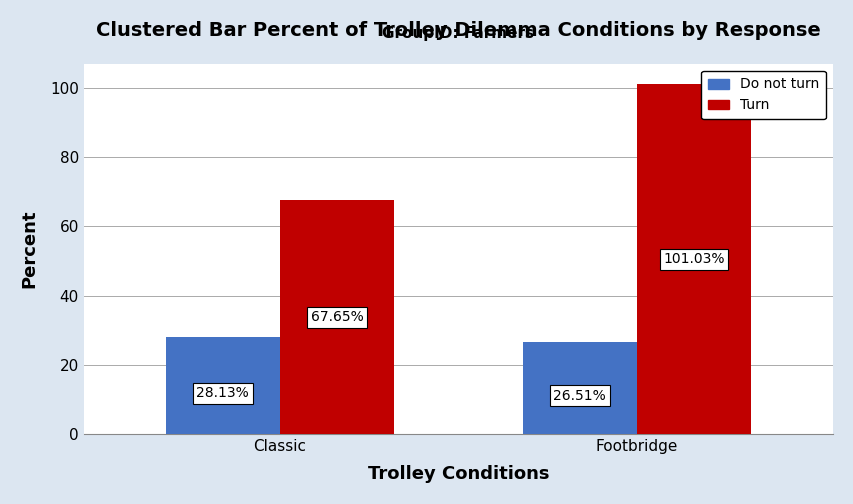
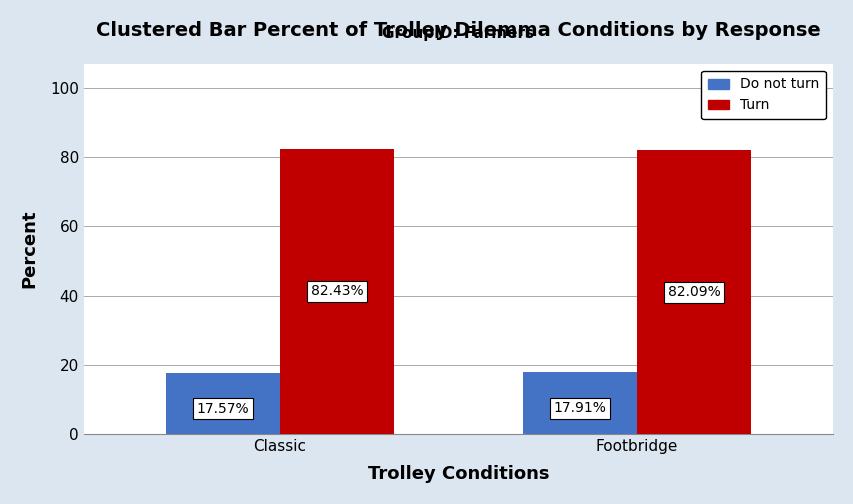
Do not turn/Classic: 28.13% -> 17.57%
Turn/Classic: 67.65% -> 82.43%
Do not turn/Footbridge: 26.51% -> 17.91%
Turn/Footbridge: 101.03% -> 82.09%
